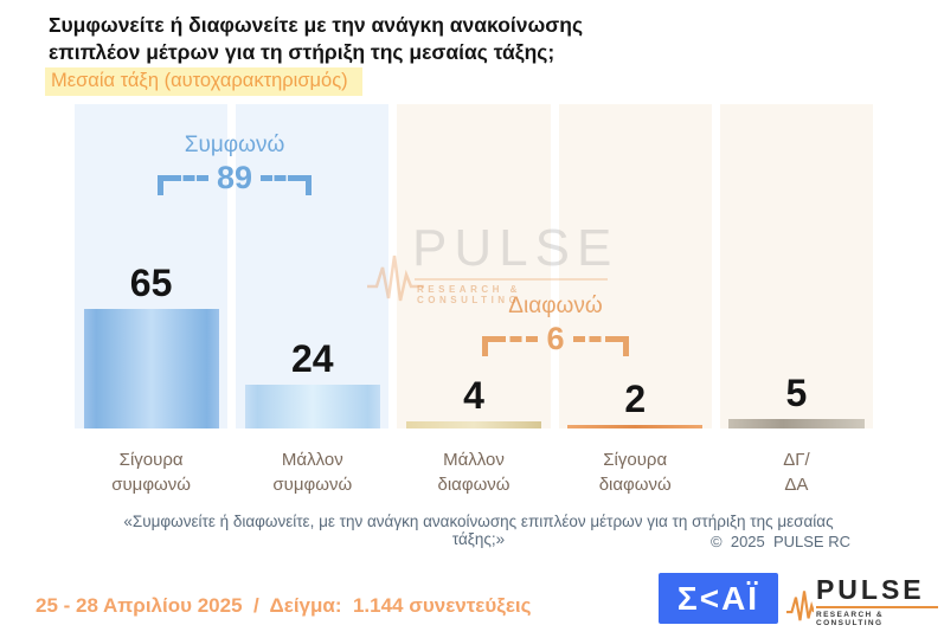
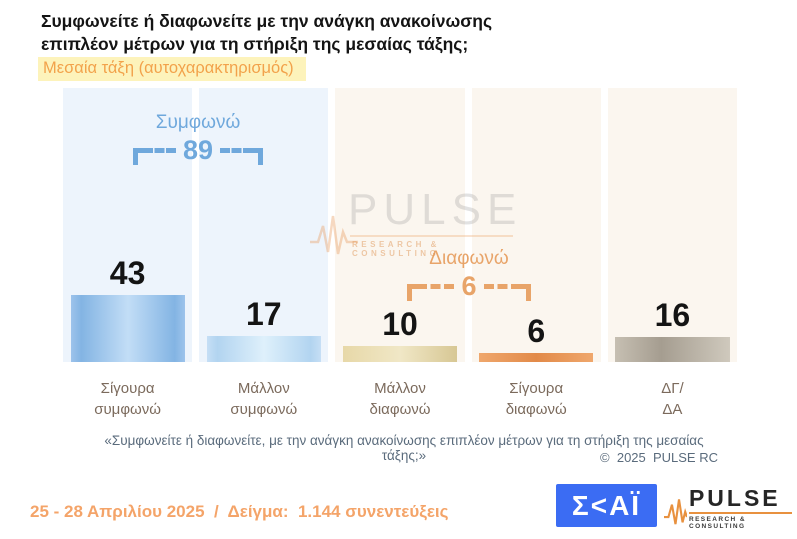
Σίγουρα συμφωνώ: 65 -> 43
Μάλλον συμφωνώ: 24 -> 17
Μάλλον διαφωνώ: 4 -> 10
Σίγουρα διαφωνώ: 2 -> 6
ΔΓ/ΔΑ: 5 -> 16
